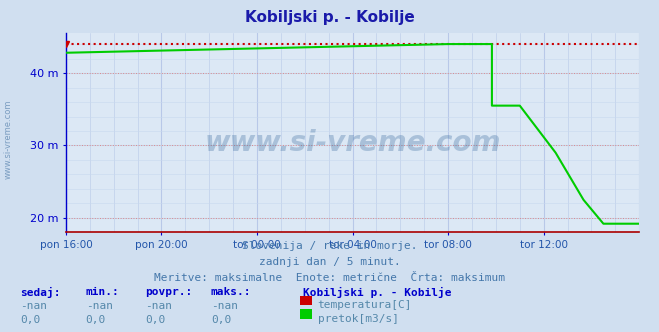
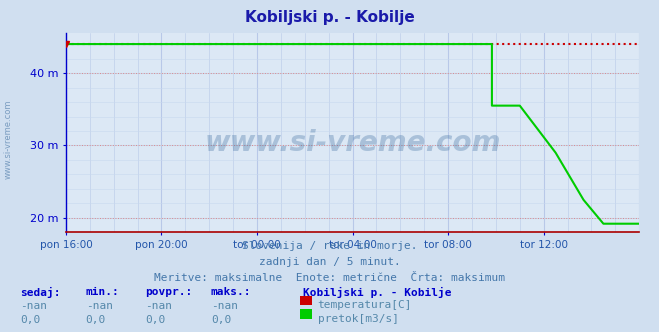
pon 16:00: 42.8 m -> 44.0 m
